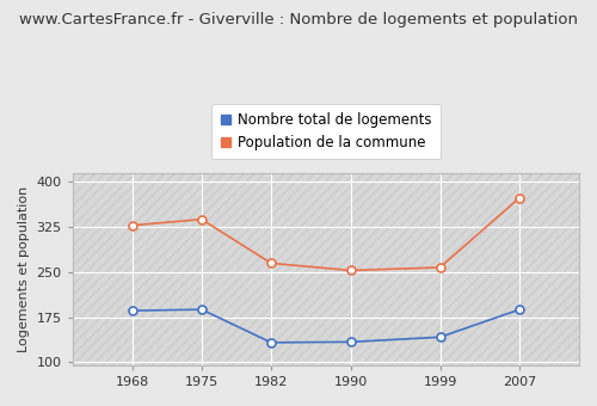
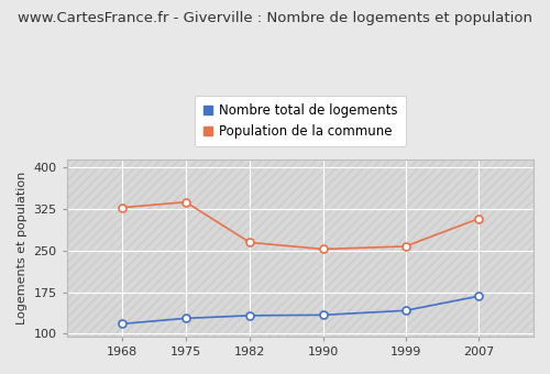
Nombre total de logements/1968: 186 -> 118
Nombre total de logements/1975: 188 -> 128
Nombre total de logements/2007: 188 -> 168
Population de la commune/2007: 374 -> 308
